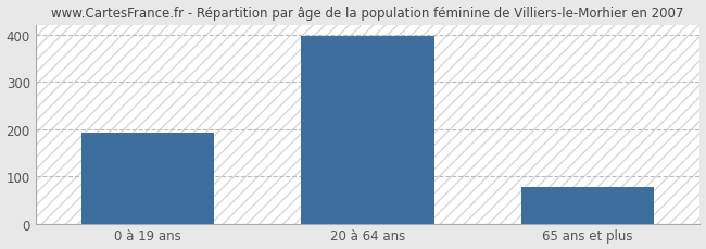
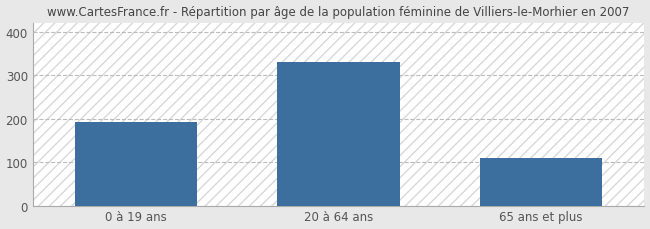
20 à 64 ans: 397 -> 330
65 ans et plus: 78 -> 110
